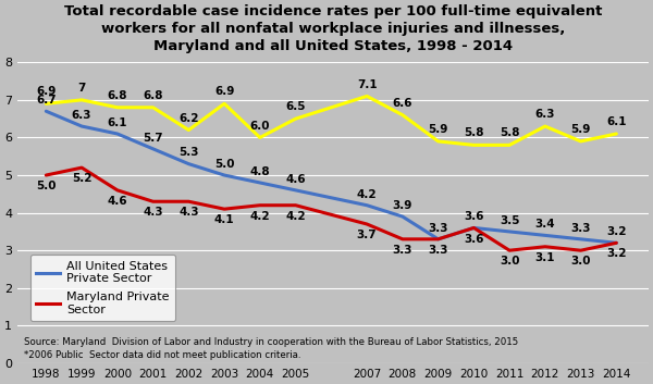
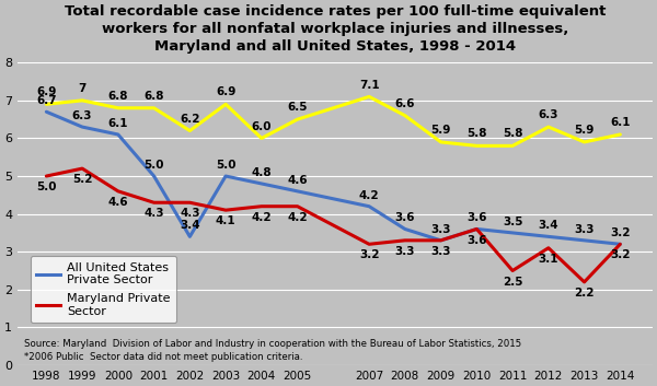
All United States Private Sector/2001: 5.7 -> 5.0
All United States Private Sector/2002: 5.3 -> 3.4
Maryland Private Sector/2007: 3.7 -> 3.2
All United States Private Sector/2008: 3.9 -> 3.6
Maryland Private Sector/2011: 3.0 -> 2.5
Maryland Private Sector/2013: 3.0 -> 2.2
